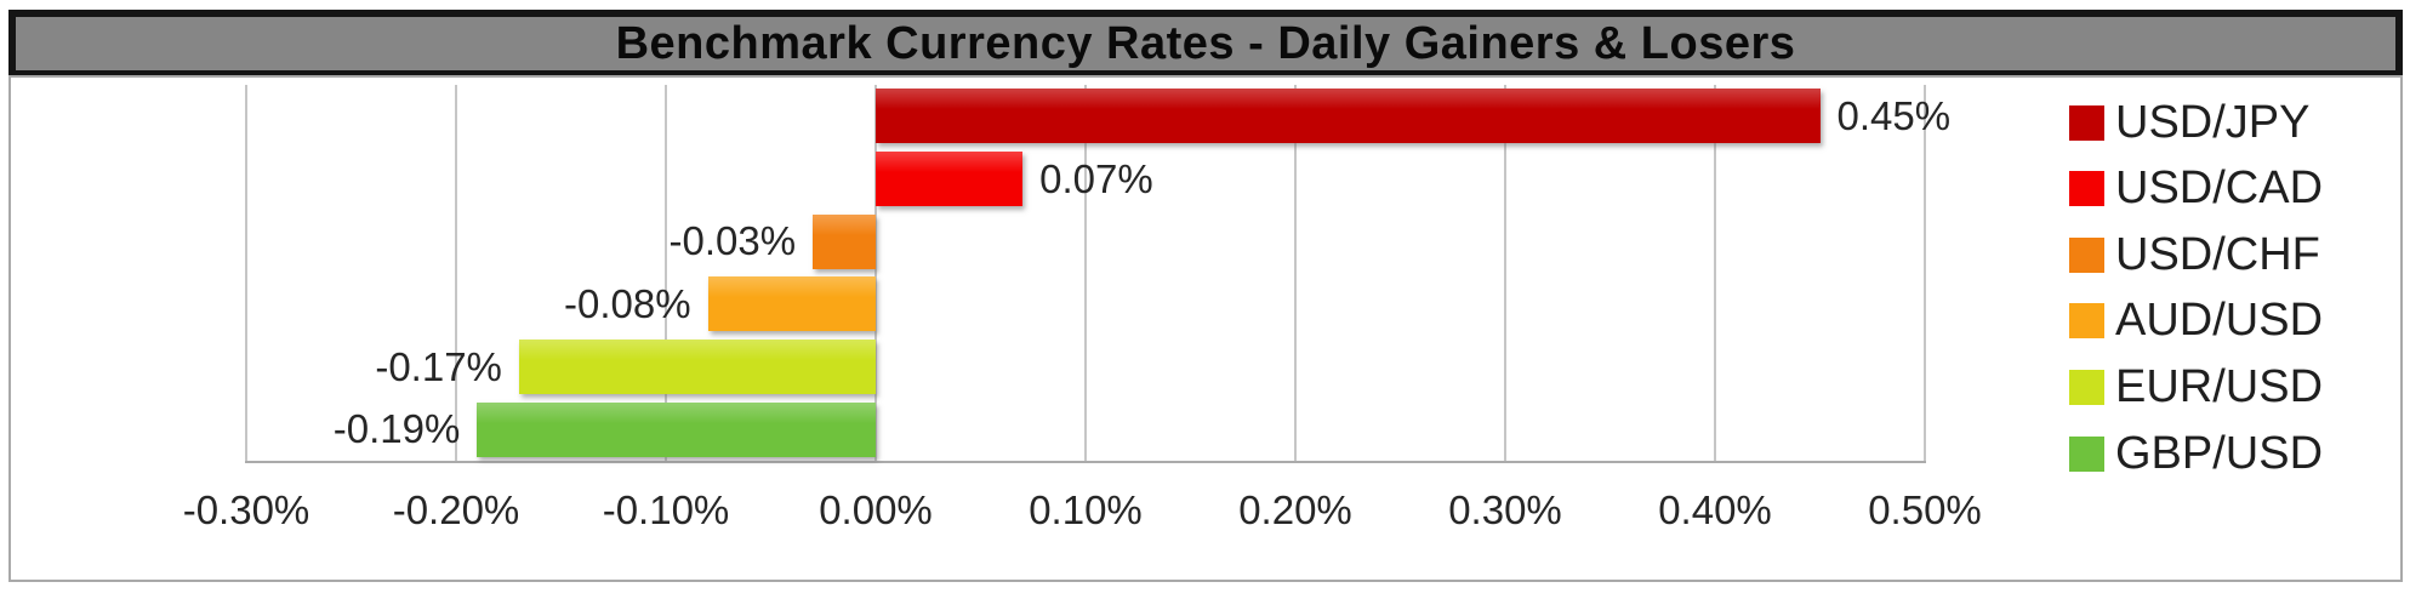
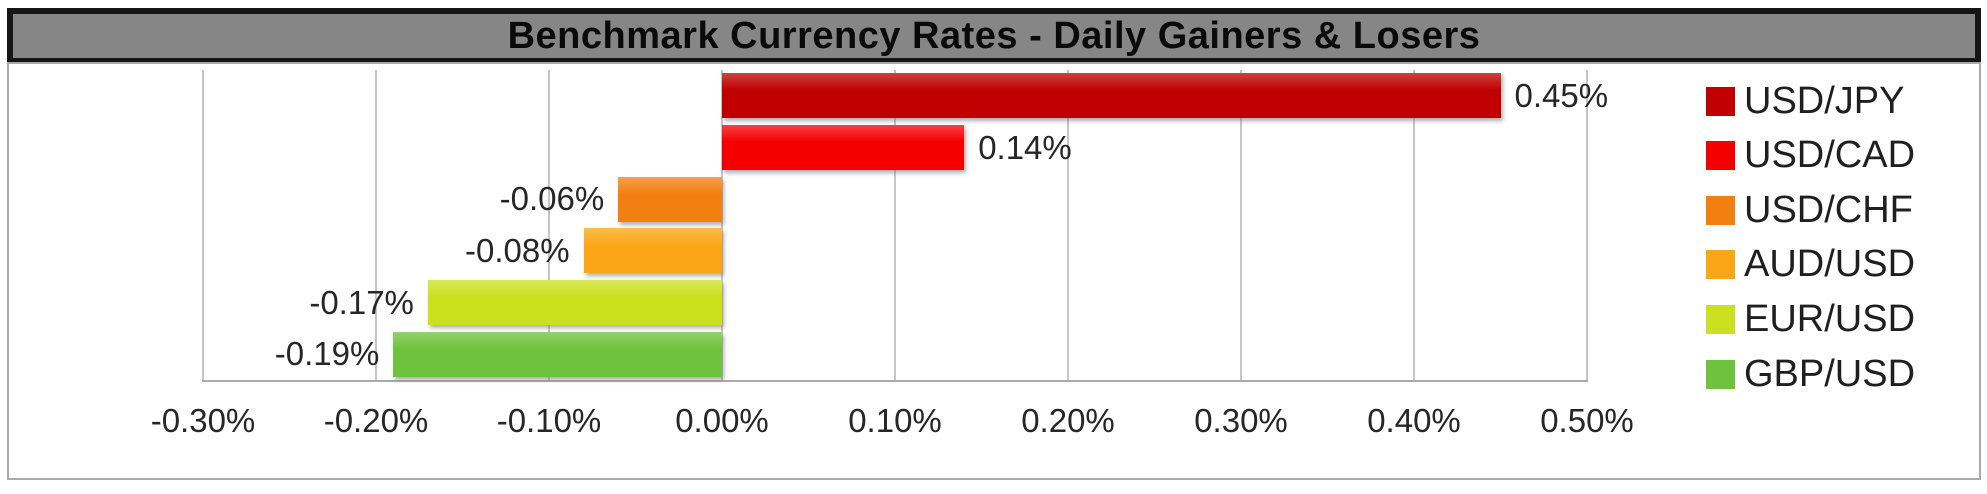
USD/CAD: 0.07% -> 0.14%
USD/CHF: -0.03% -> -0.06%
